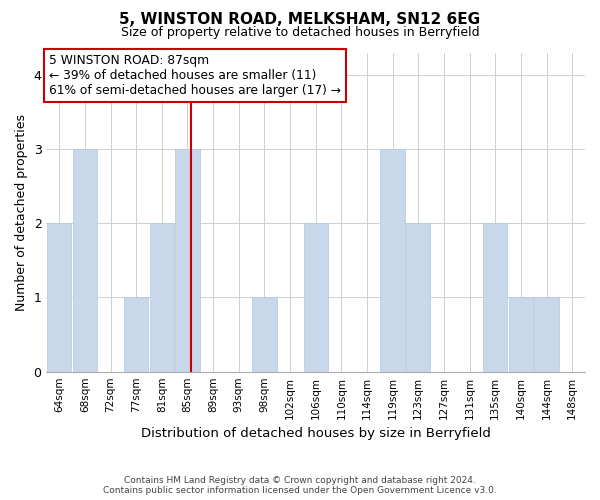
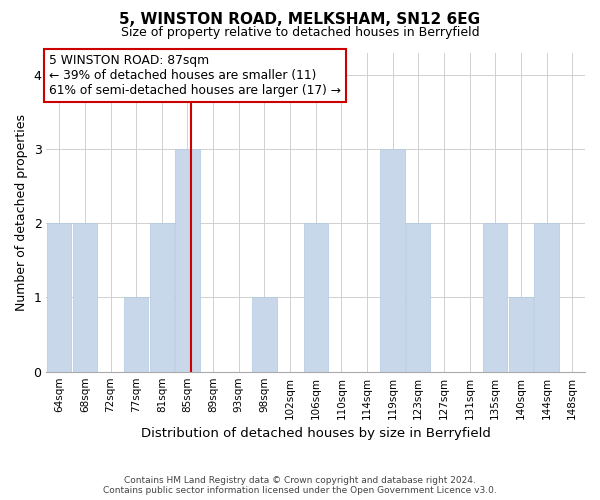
68sqm: 3 -> 2
144sqm: 1 -> 2
